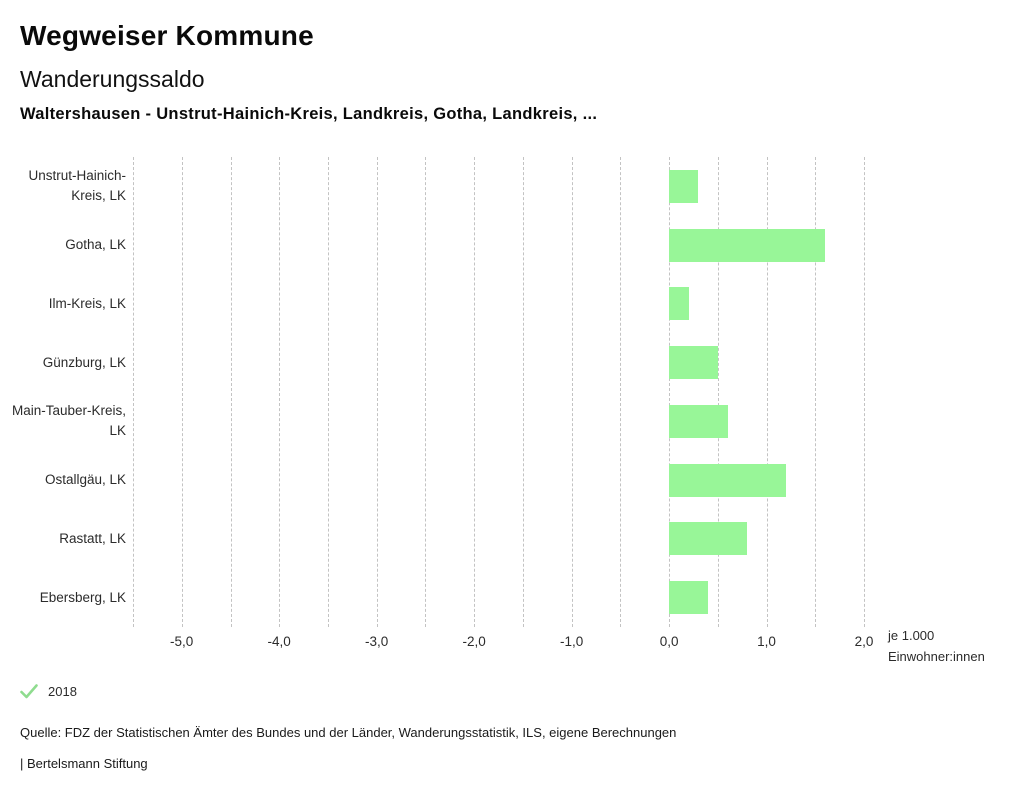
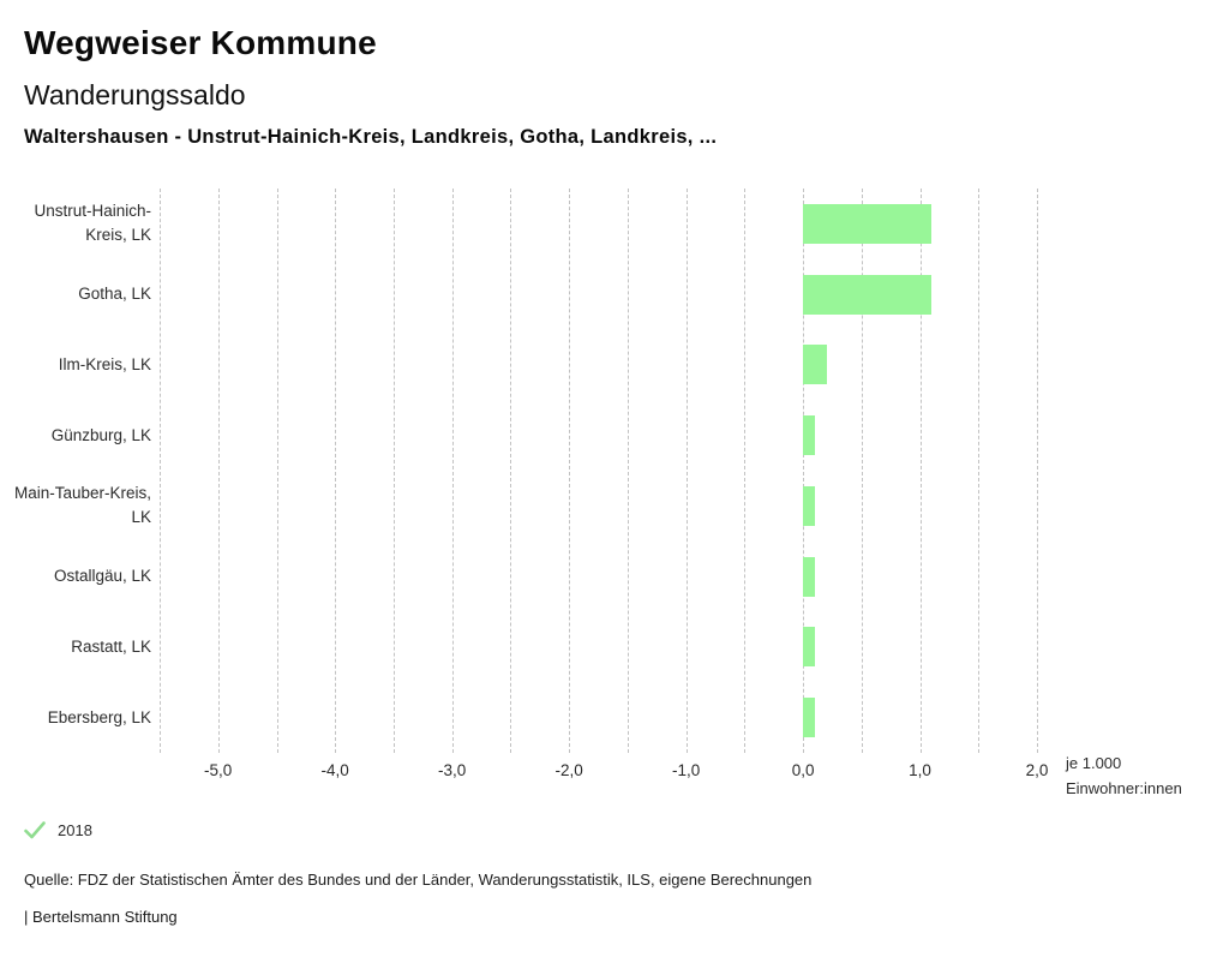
Unstrut-Hainich-Kreis, LK: 0,3 -> 1,1
Gotha, LK: 1,6 -> 1,1
Günzburg, LK: 0,5 -> 0,1
Main-Tauber-Kreis, LK: 0,6 -> 0,1
Ostallgäu, LK: 1,2 -> 0,1
Rastatt, LK: 0,8 -> 0,1
Ebersberg, LK: 0,4 -> 0,1
